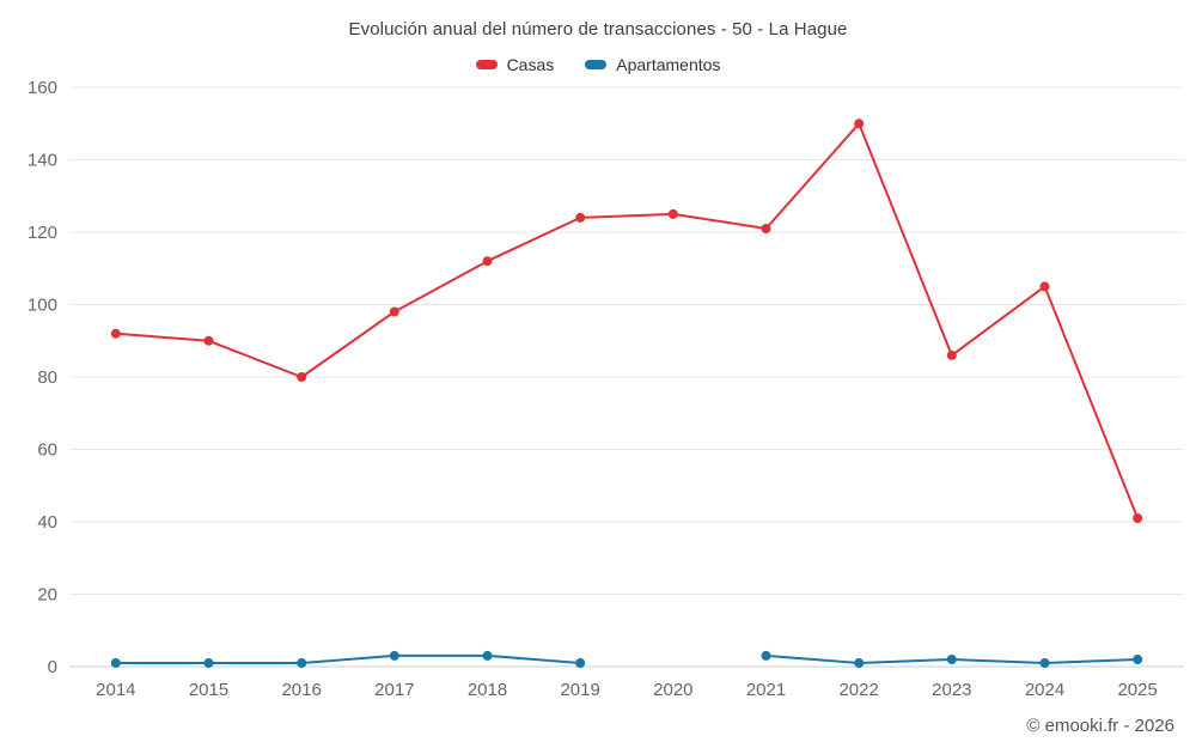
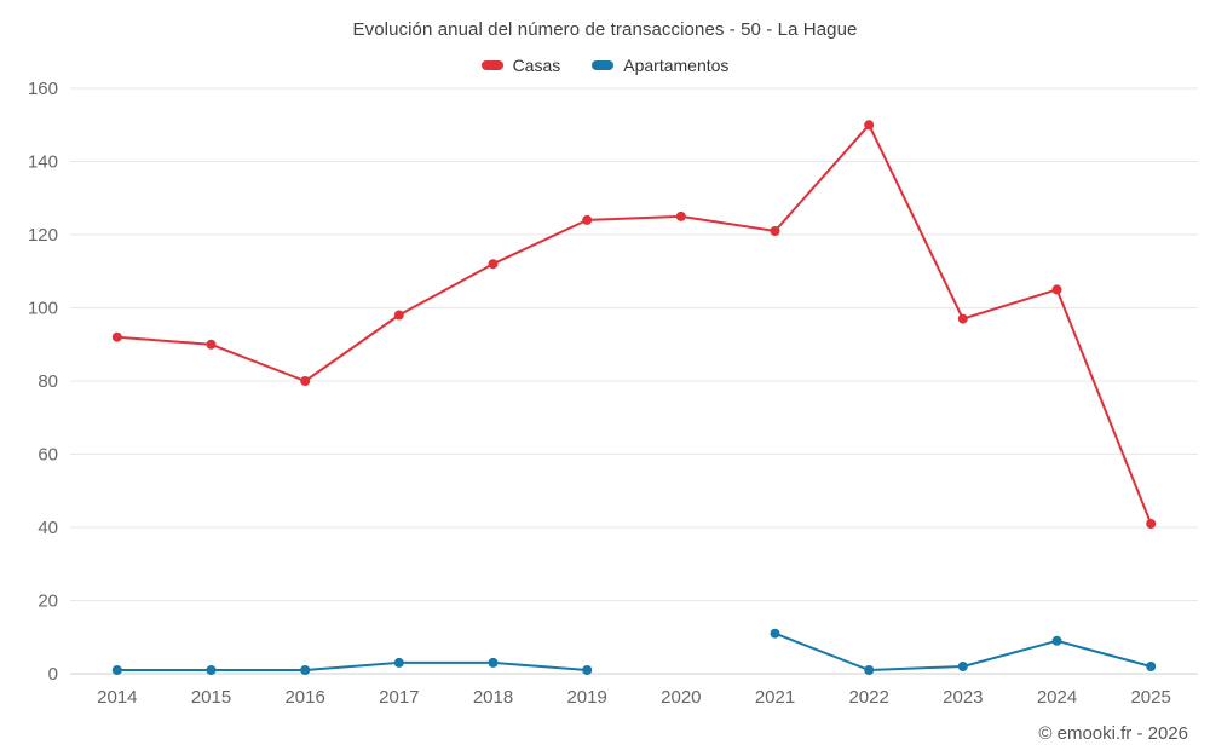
Apartamentos/2021: 3 -> 11
Casas/2023: 86 -> 97
Apartamentos/2024: 1 -> 9
